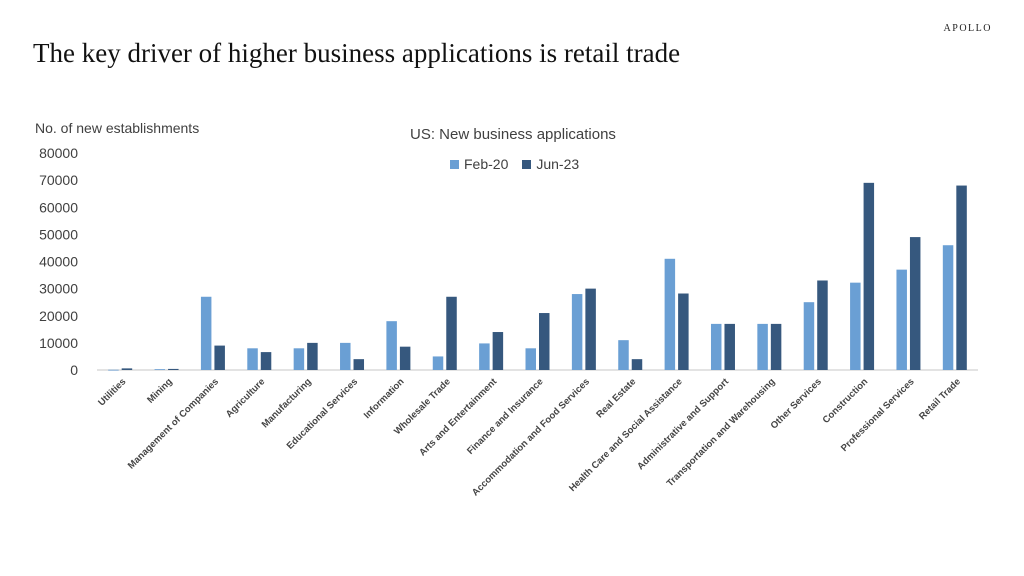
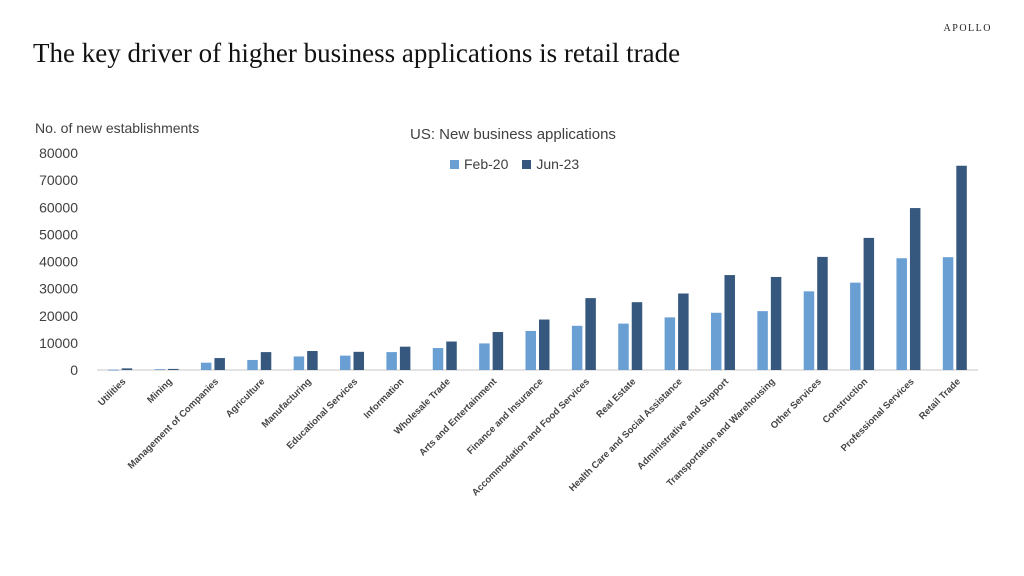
Feb-20/Management of Companies: 27000 -> 3000
Jun-23/Management of Companies: 9000 -> 4000
Feb-20/Agriculture: 8000 -> 4000
Feb-20/Manufacturing: 8000 -> 5000
Jun-23/Manufacturing: 10000 -> 7000
Feb-20/Educational Services: 10000 -> 5000
Jun-23/Educational Services: 4000 -> 7000
Feb-20/Information: 18000 -> 7000
Feb-20/Wholesale Trade: 5000 -> 8000
Jun-23/Wholesale Trade: 27000 -> 10000
Feb-20/Finance and Insurance: 8000 -> 14000
Jun-23/Finance and Insurance: 21000 -> 19000
Feb-20/Accommodation and Food Services: 28000 -> 16000
Jun-23/Accommodation and Food Services: 30000 -> 26000
Feb-20/Real Estate: 11000 -> 17000
Jun-23/Real Estate: 4000 -> 25000
Feb-20/Health Care and Social Assistance: 41000 -> 19000
Feb-20/Administrative and Support: 17000 -> 21000
Jun-23/Administrative and Support: 17000 -> 35000
Feb-20/Transportation and Warehousing: 17000 -> 22000
Jun-23/Transportation and Warehousing: 17000 -> 34000
Feb-20/Other Services: 25000 -> 29000
Jun-23/Other Services: 33000 -> 42000
Jun-23/Construction: 69000 -> 49000
Feb-20/Professional Services: 37000 -> 41000
Jun-23/Professional Services: 49000 -> 60000
Feb-20/Retail Trade: 46000 -> 42000
Jun-23/Retail Trade: 68000 -> 75000
